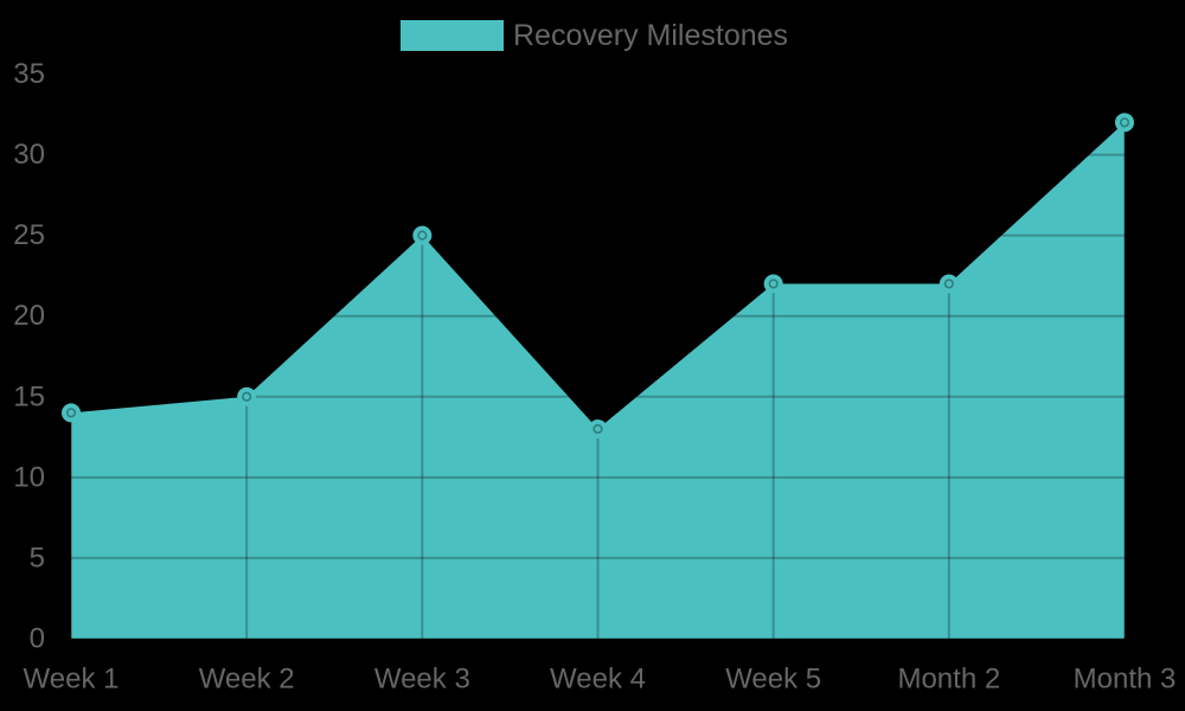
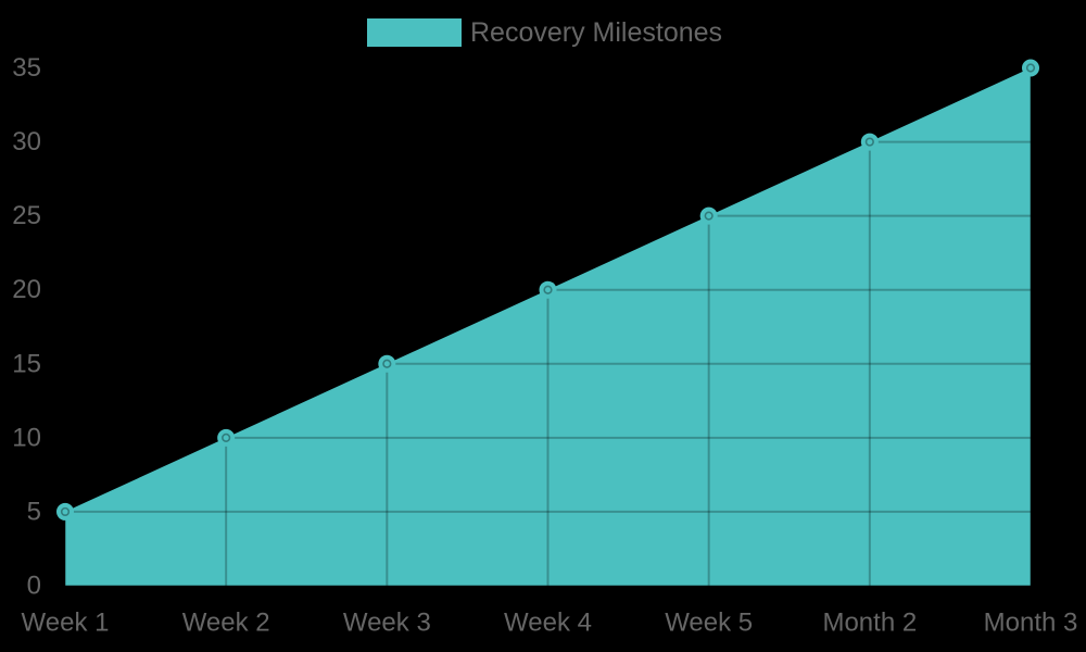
Week 1: 14 -> 5
Week 2: 15 -> 10
Week 3: 25 -> 15
Week 4: 13 -> 20
Week 5: 22 -> 25
Month 2: 22 -> 30
Month 3: 32 -> 35
